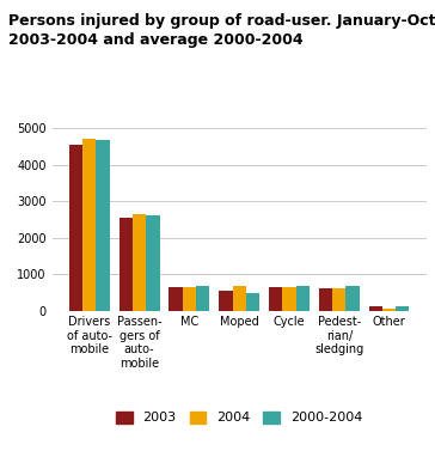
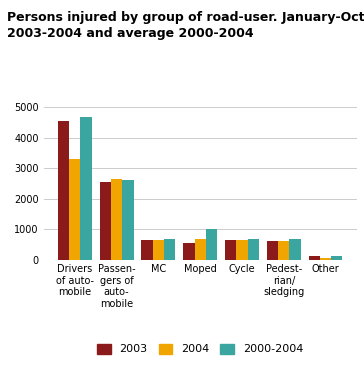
2004/Drivers of auto- mobile: 4720 -> 3300
2000-2004/Moped: 490 -> 1000
